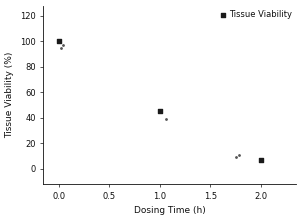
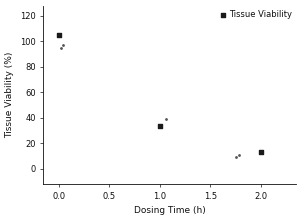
Tissue Viability/0.0: 100 -> 105
Tissue Viability/1.0: 45 -> 34
Tissue Viability/2.0: 7 -> 13
